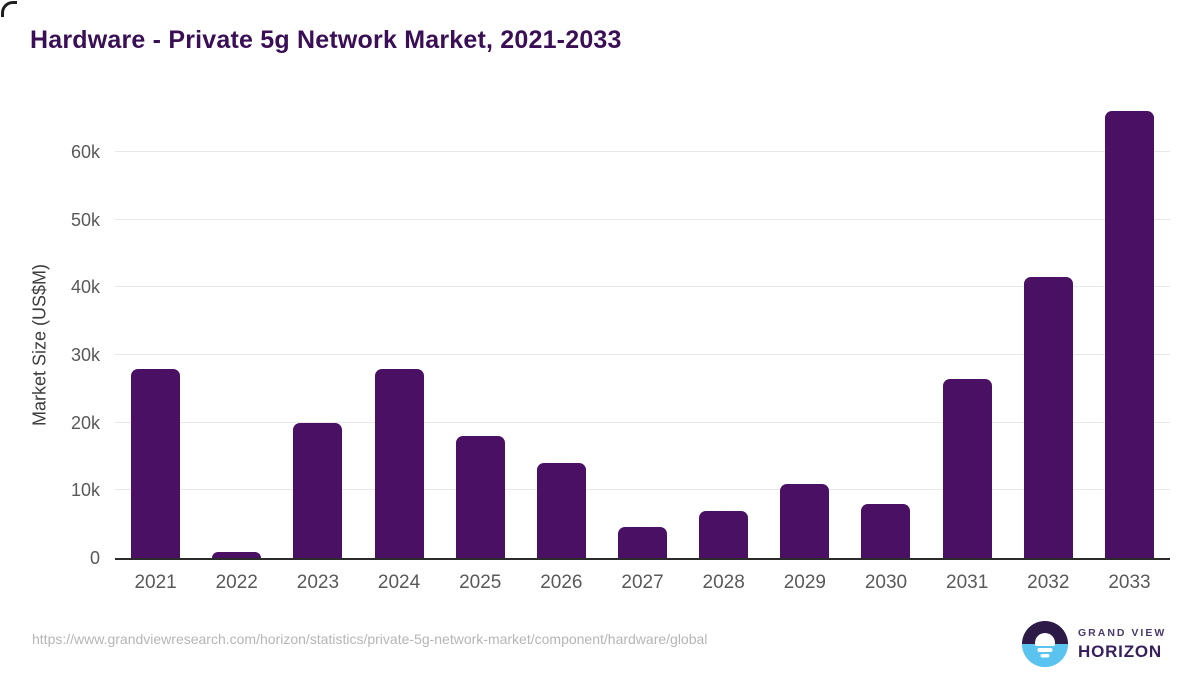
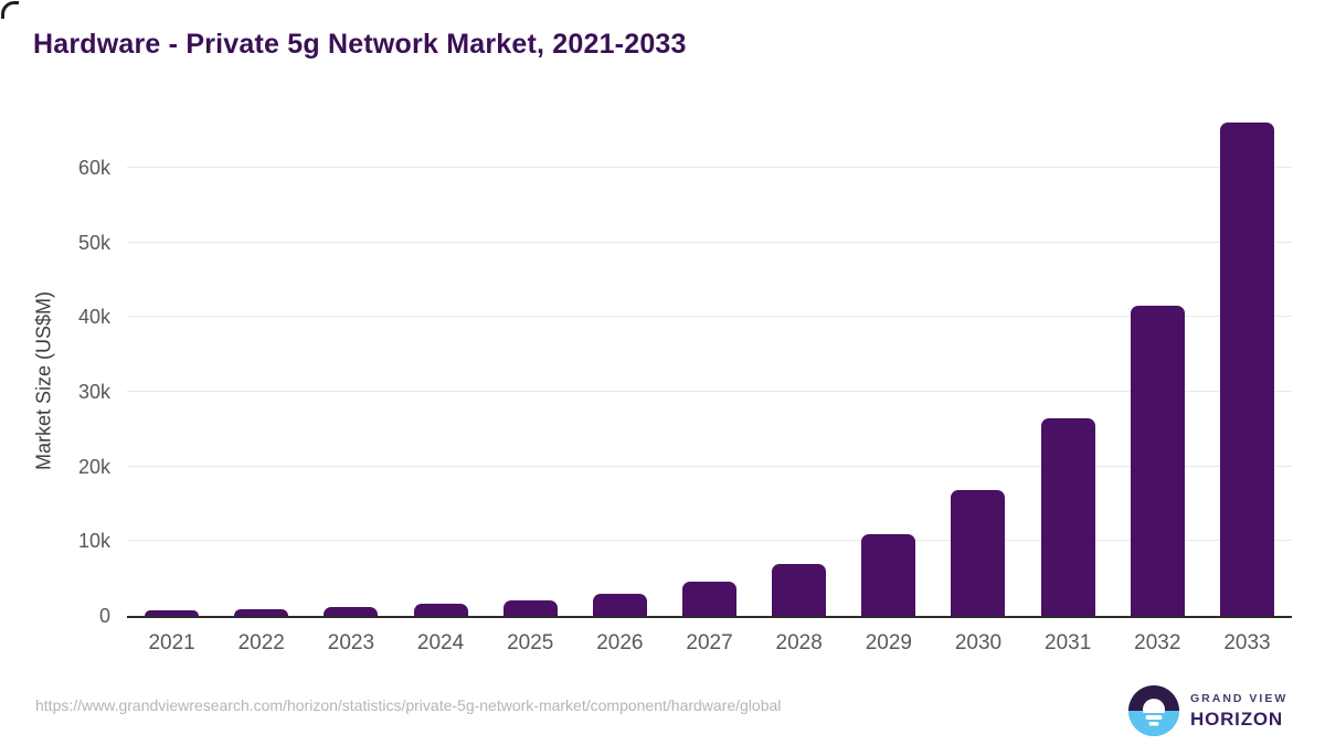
2021: 28k -> 1k
2023: 20k -> 1k
2024: 28k -> 2k
2025: 18k -> 2k
2026: 14k -> 3k
2030: 8k -> 17k
